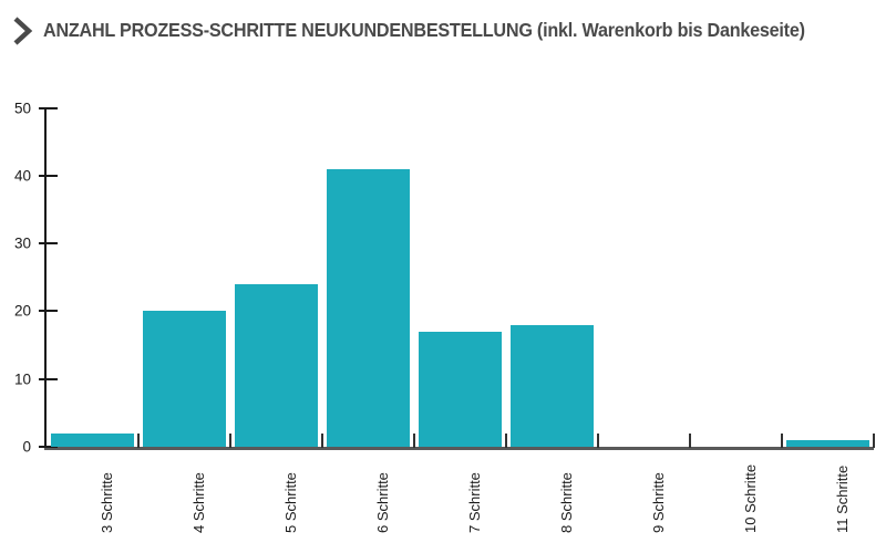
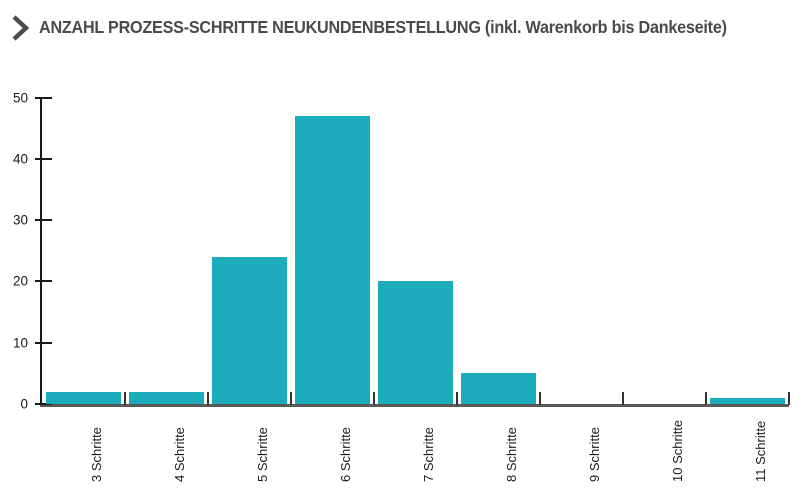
4 Schritte: 20 -> 2
6 Schritte: 41 -> 47
7 Schritte: 17 -> 20
8 Schritte: 18 -> 5
